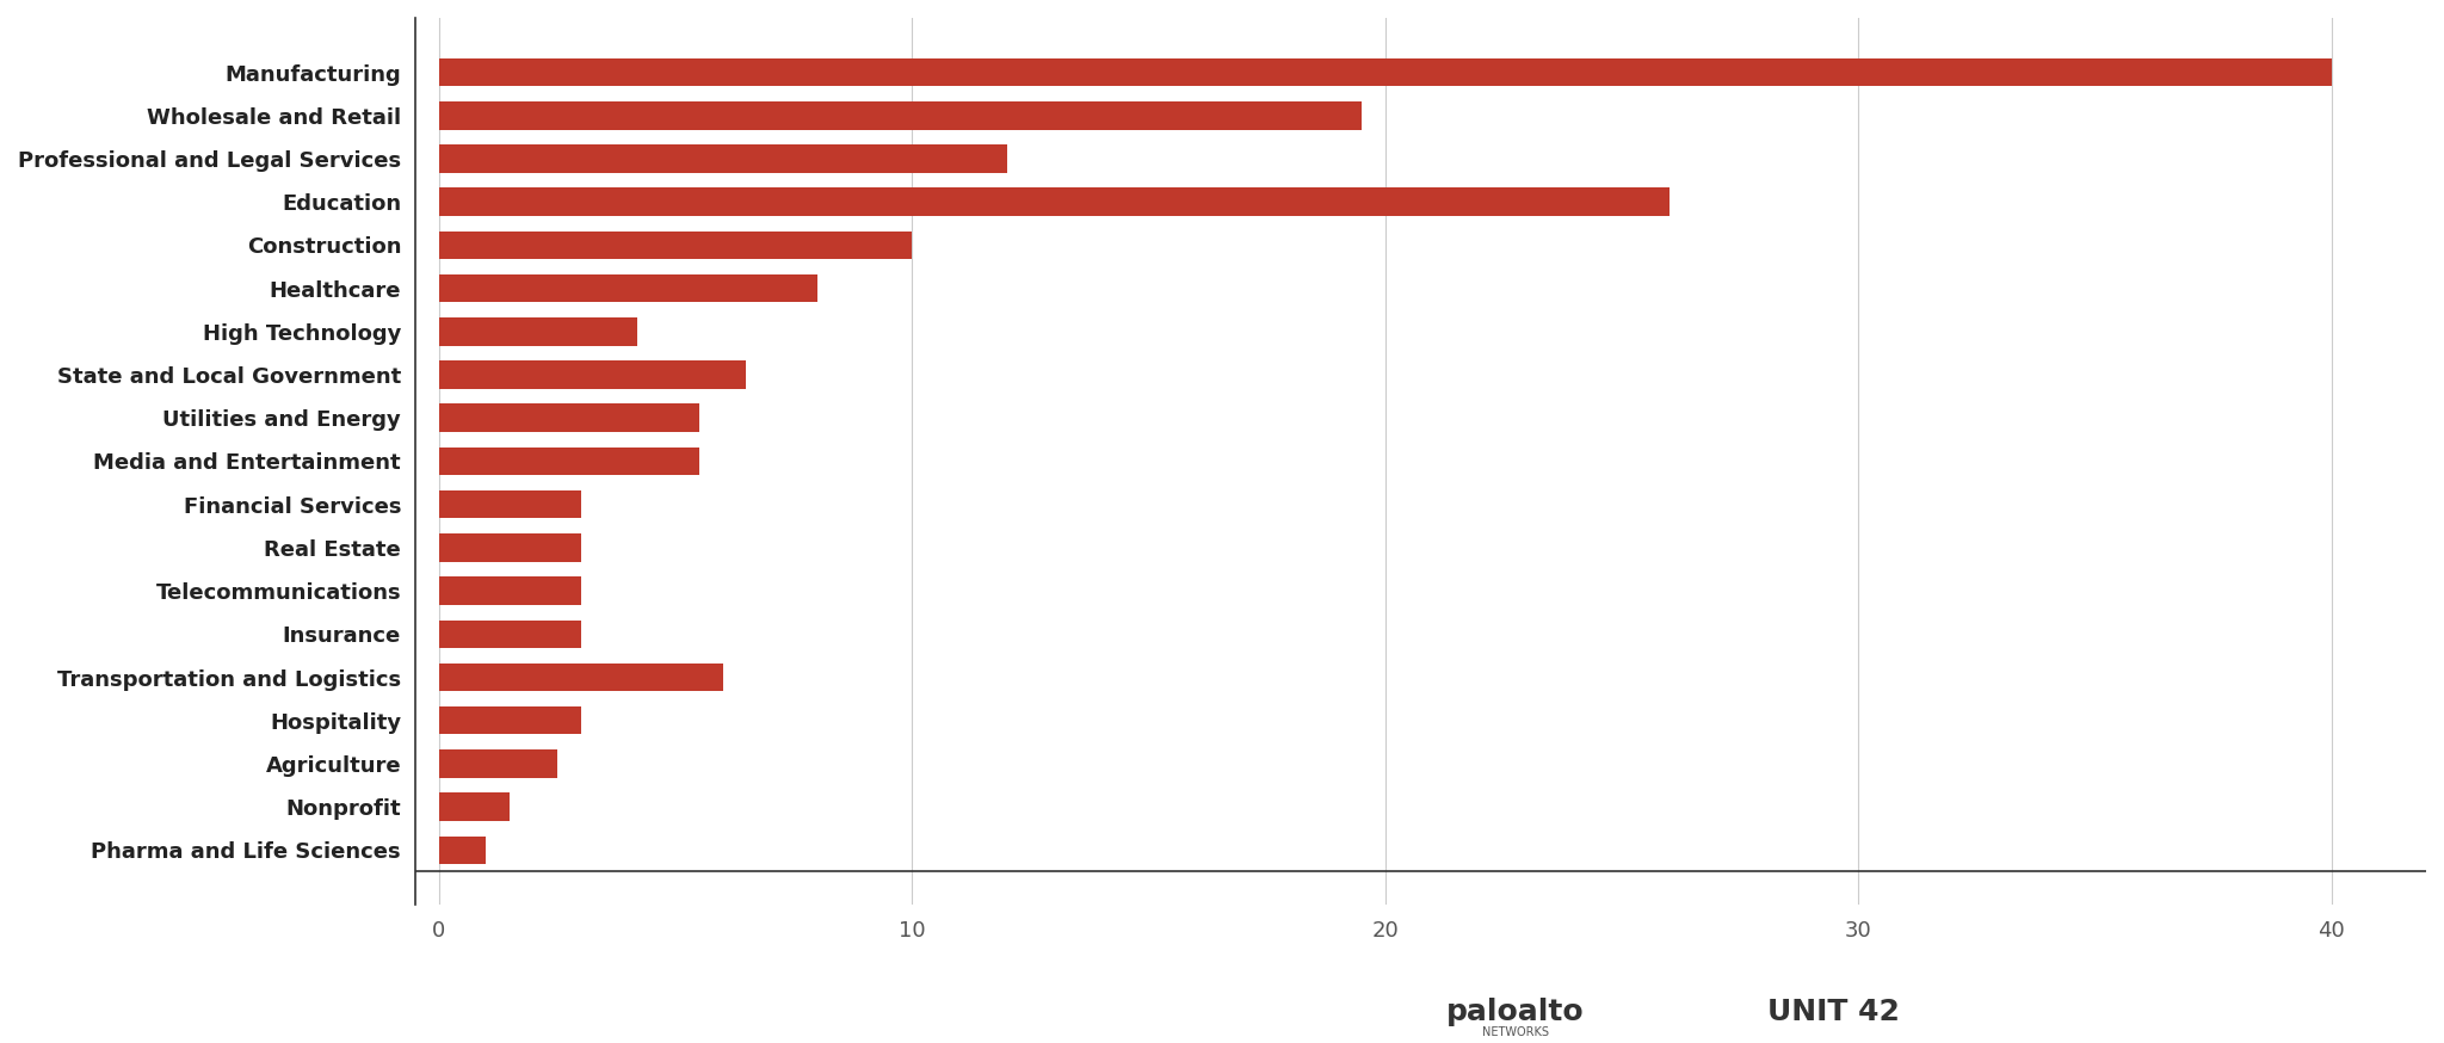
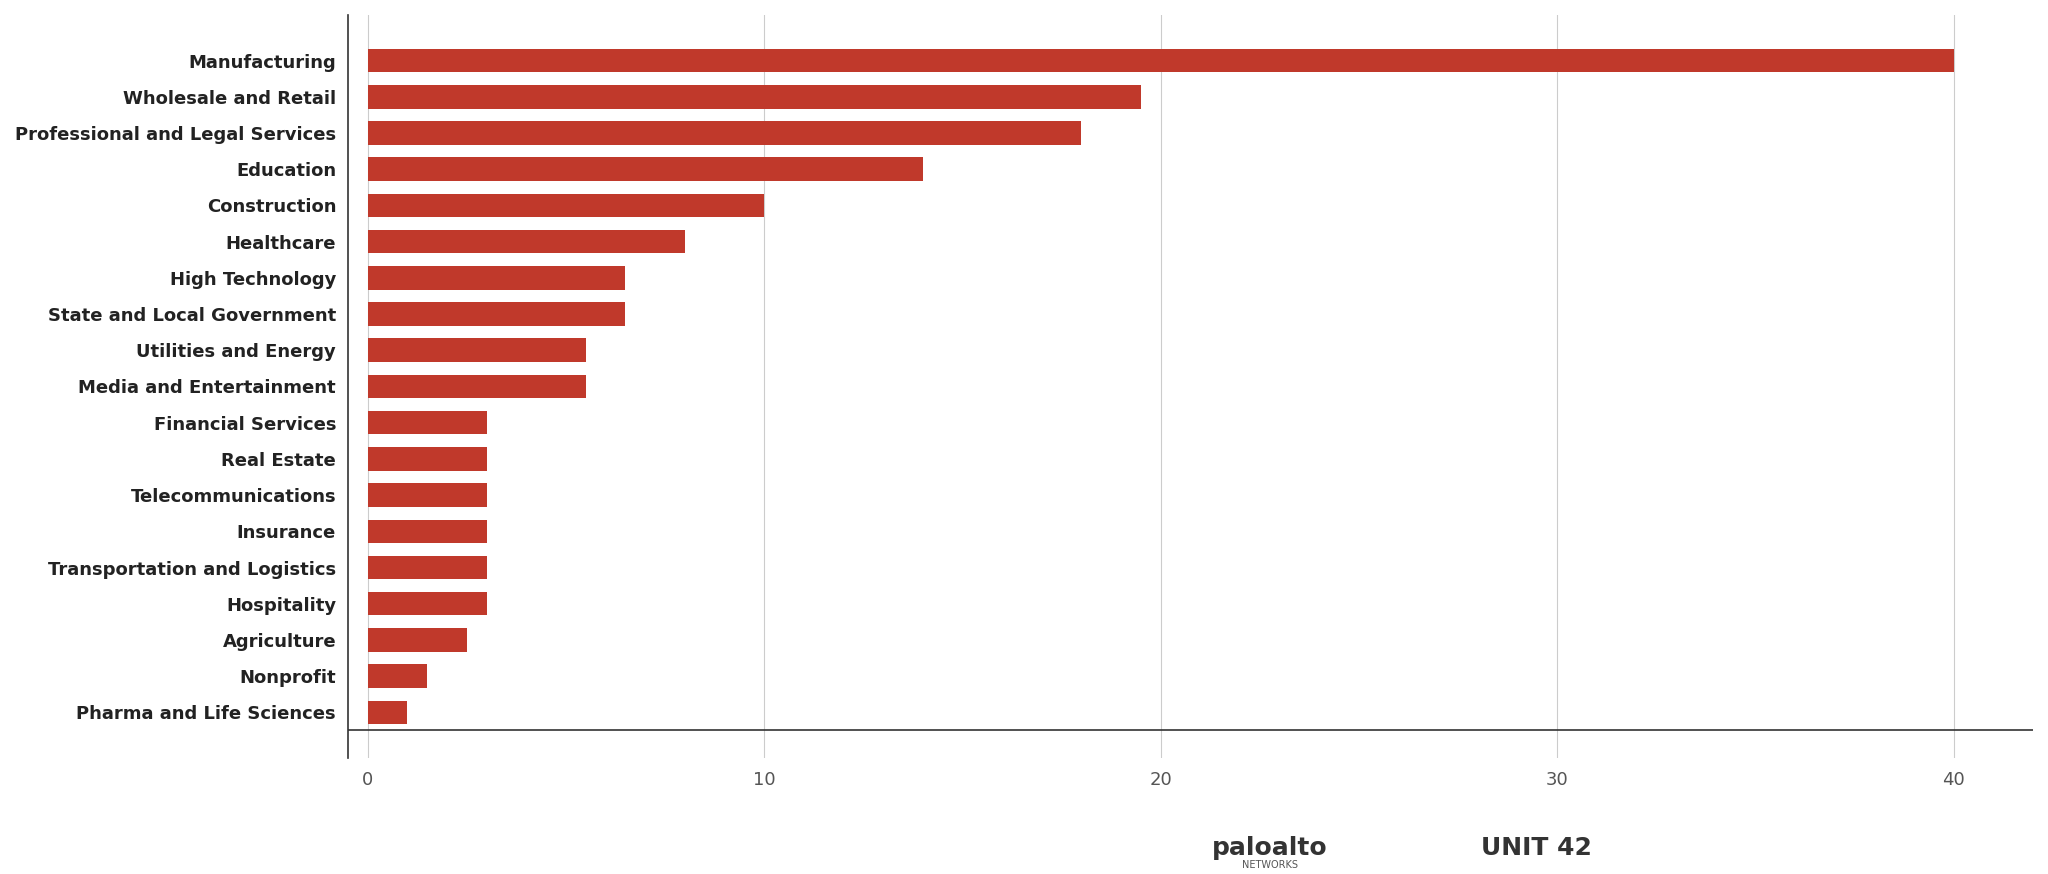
Professional and Legal Services: 12.0 -> 18.0
Education: 26.0 -> 14.0
High Technology: 4.2 -> 6.5
Transportation and Logistics: 6.0 -> 3.0
